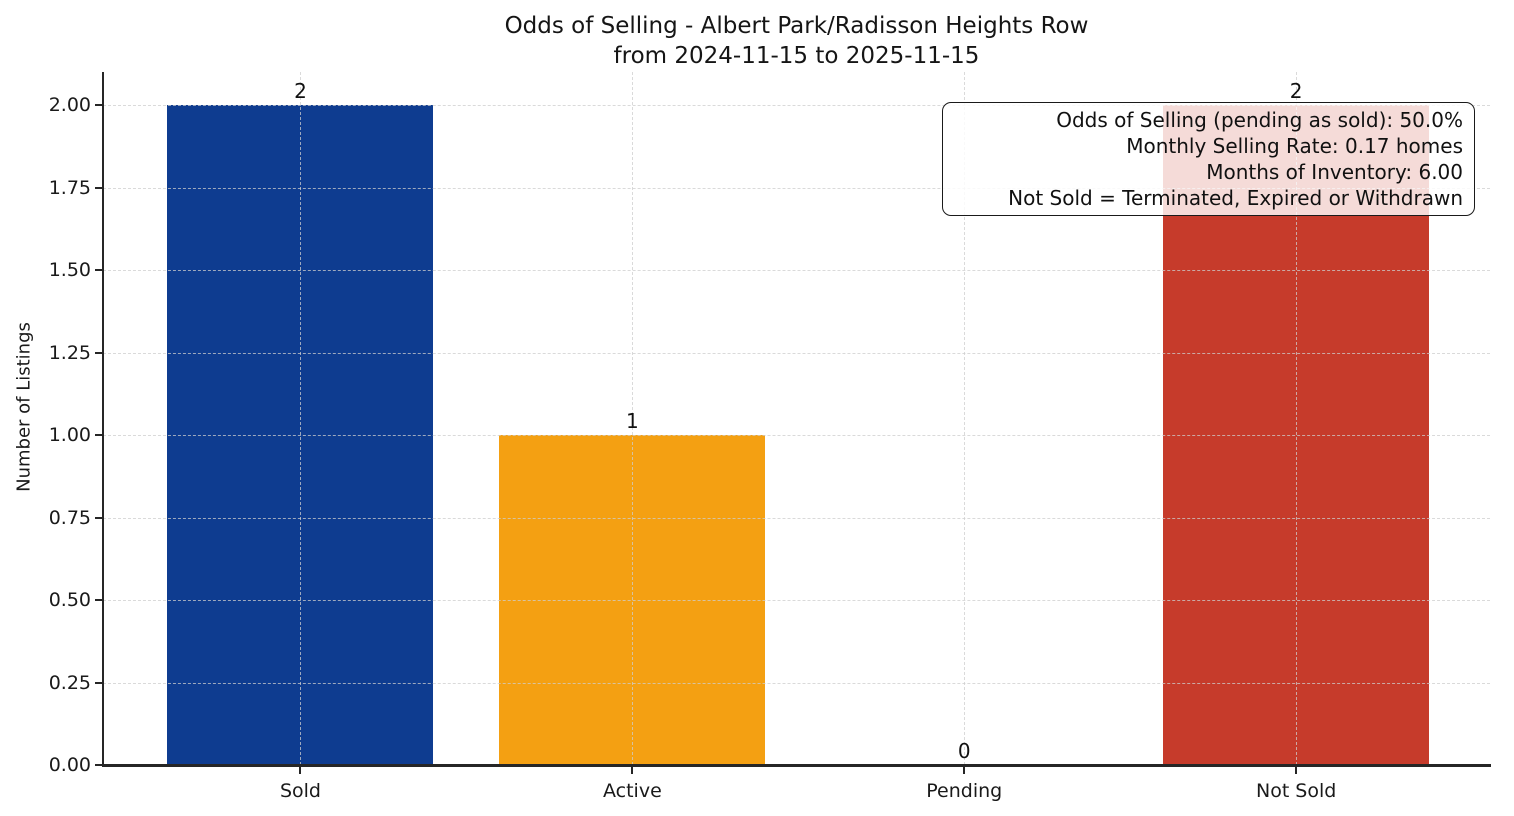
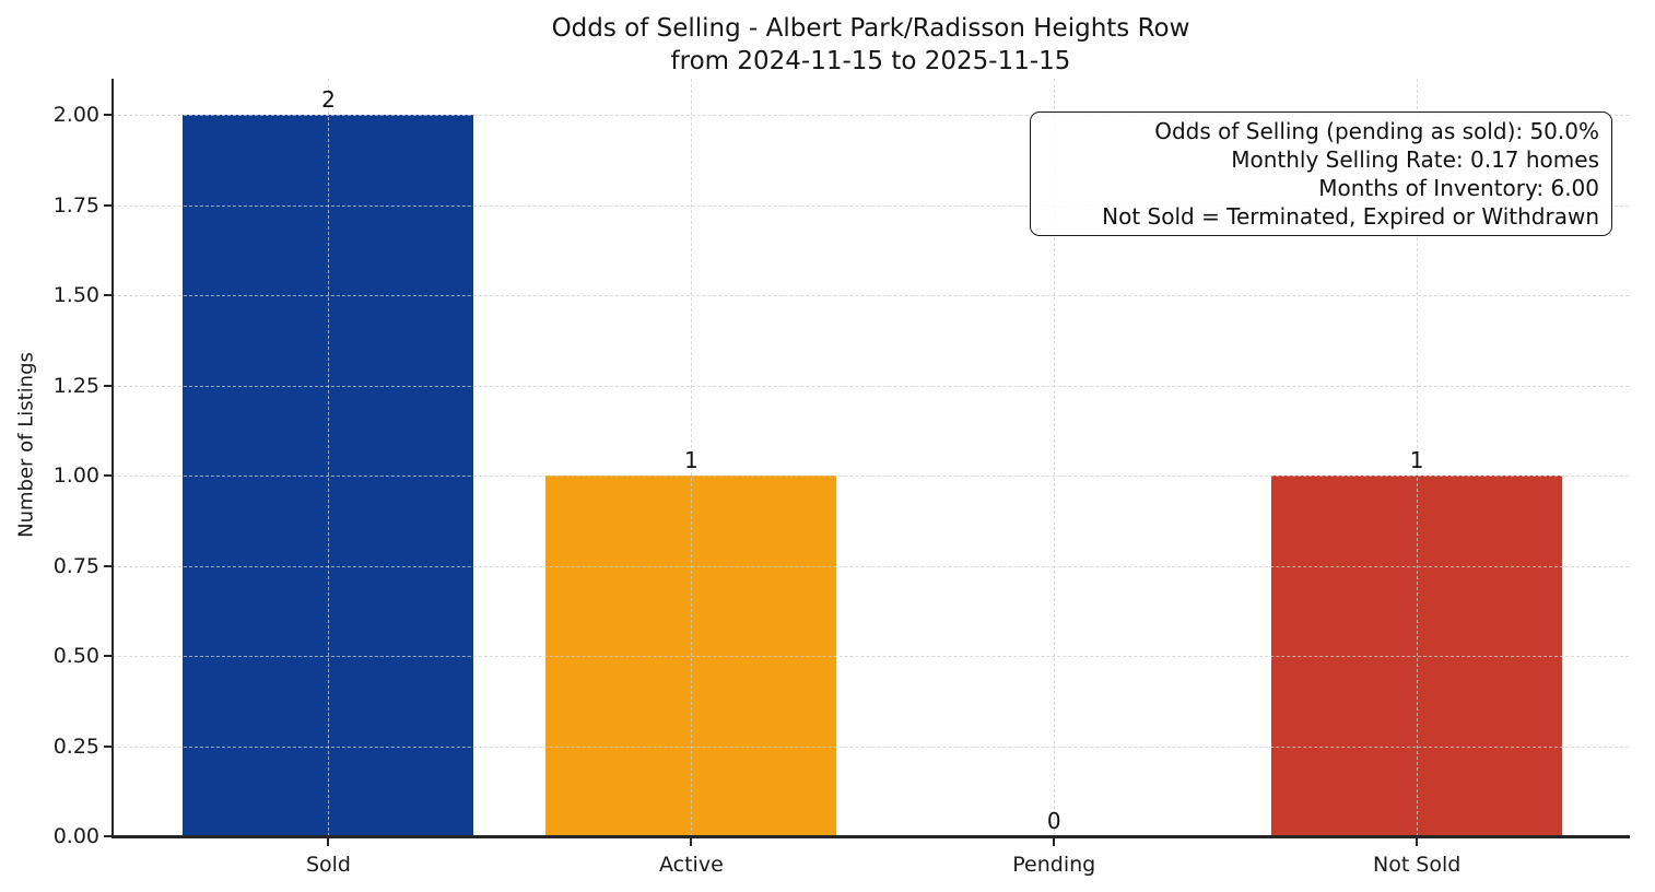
Not Sold: 2 -> 1
